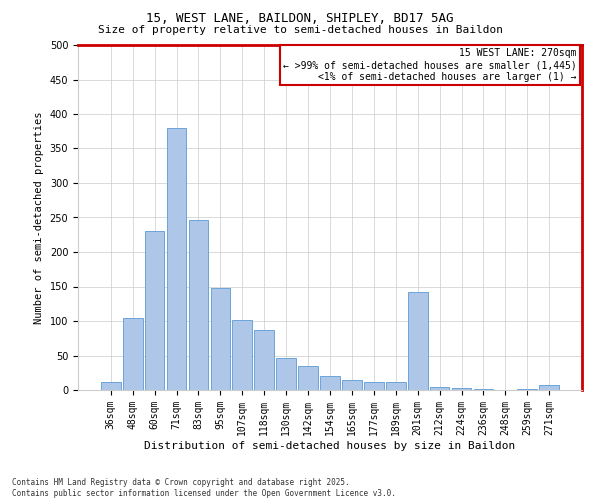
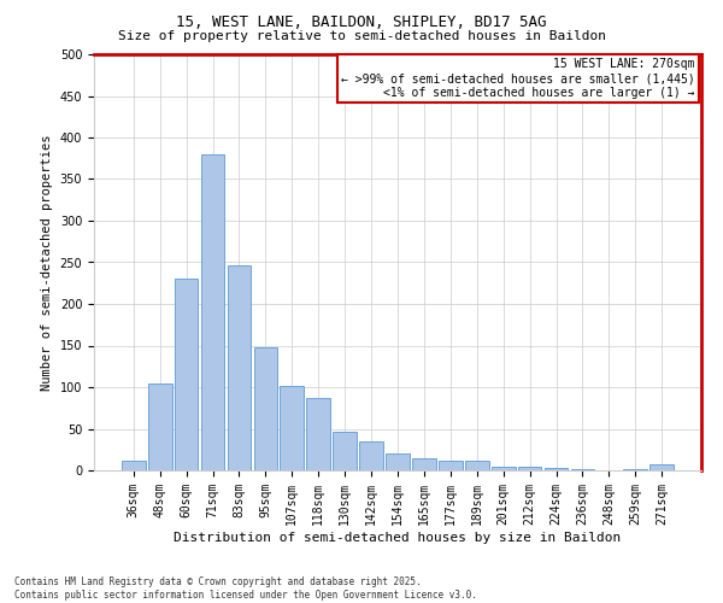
201sqm: 142 -> 5
